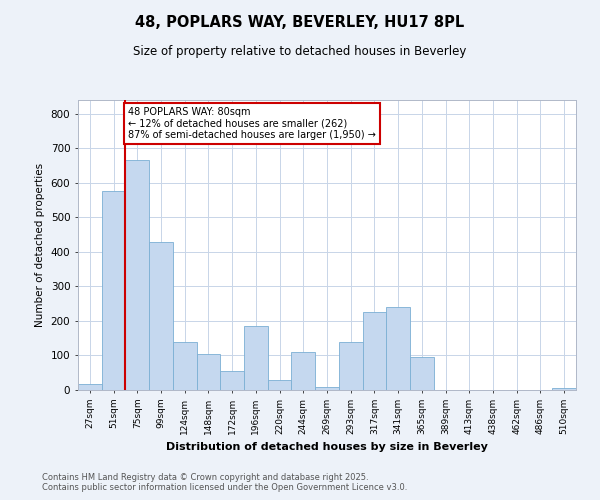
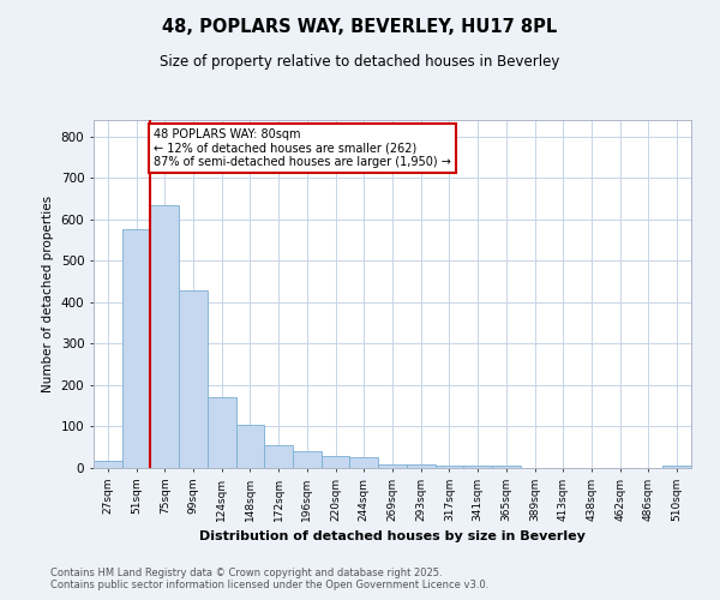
75sqm: 665 -> 635
124sqm: 140 -> 170
196sqm: 185 -> 40
244sqm: 110 -> 25
293sqm: 140 -> 8
317sqm: 225 -> 6
341sqm: 240 -> 5
365sqm: 95 -> 5
